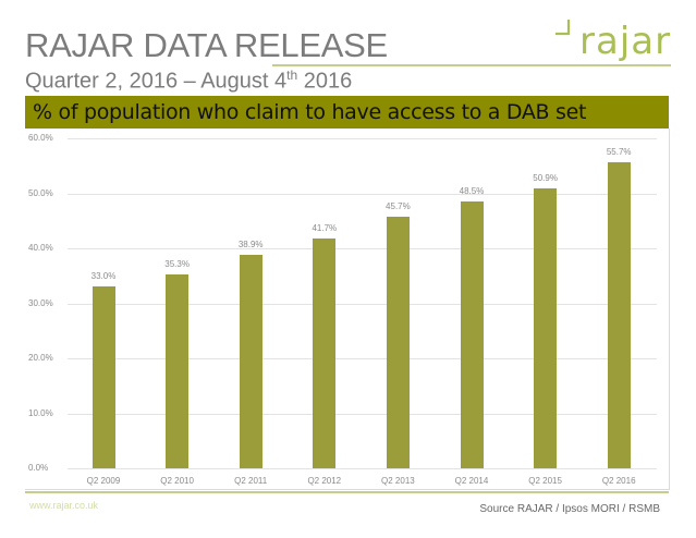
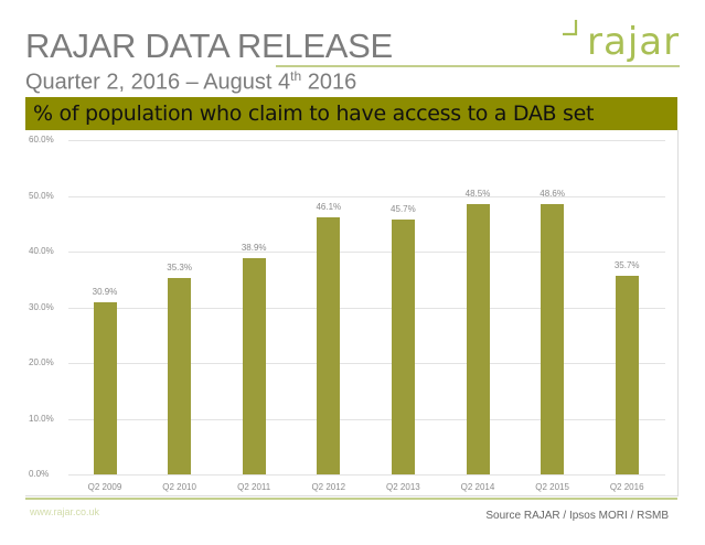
Q2 2009: 33.0% -> 30.9%
Q2 2012: 41.7% -> 46.1%
Q2 2015: 50.9% -> 48.6%
Q2 2016: 55.7% -> 35.7%
